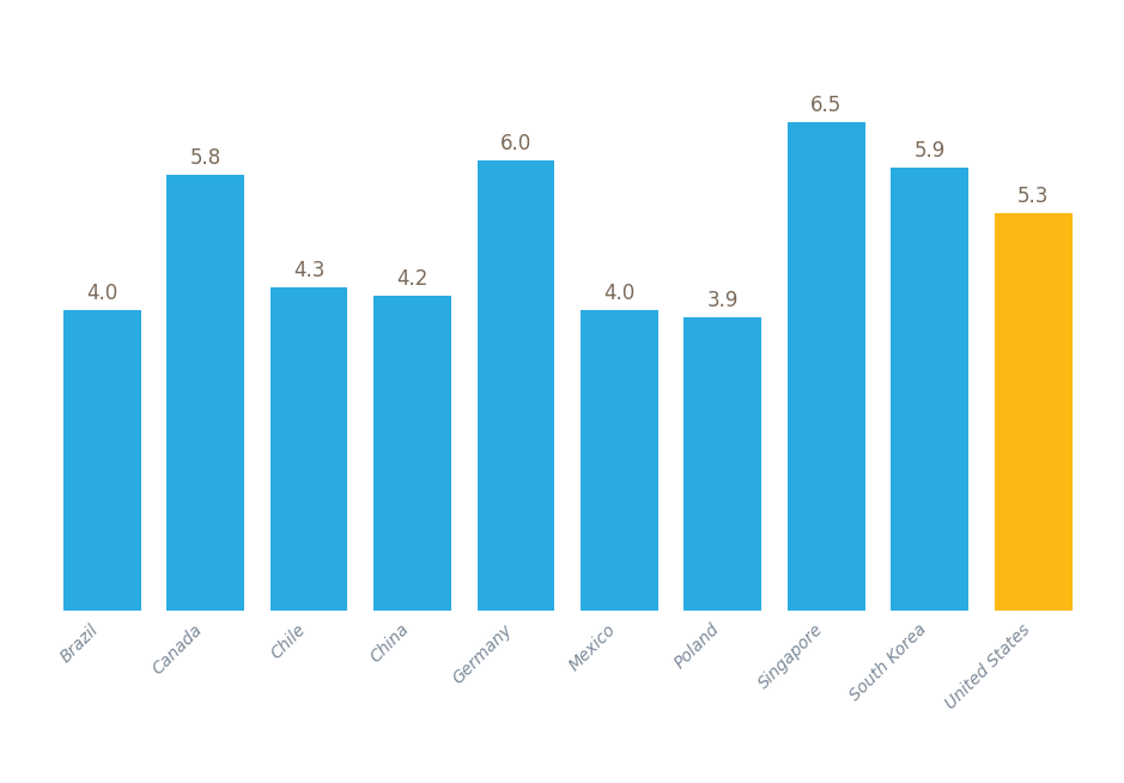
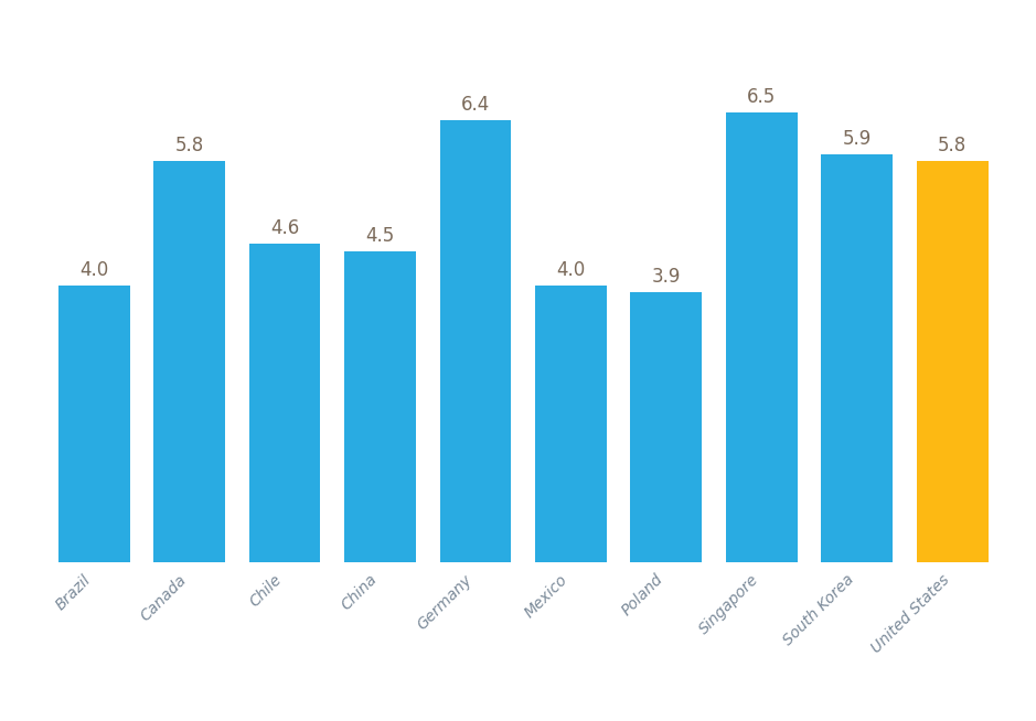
Chile: 4.3 -> 4.6
China: 4.2 -> 4.5
Germany: 6.0 -> 6.4
United States: 5.3 -> 5.8
